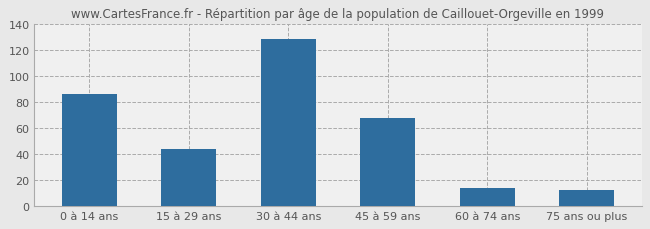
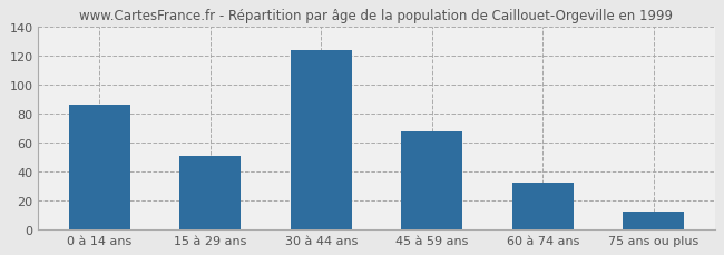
15 à 29 ans: 44 -> 51
30 à 44 ans: 129 -> 124
60 à 74 ans: 14 -> 32
